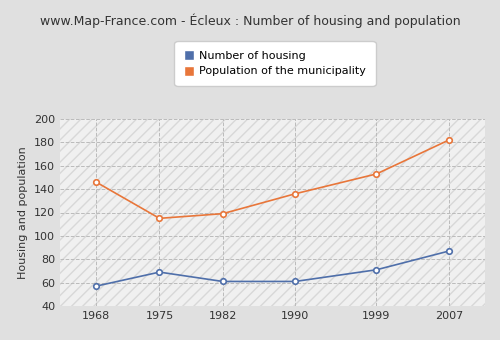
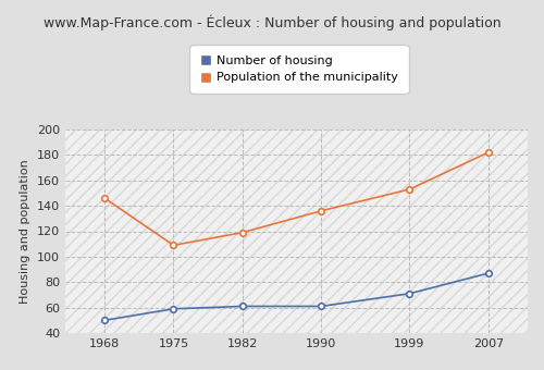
Number of housing/1968: 57 -> 50
Number of housing/1975: 69 -> 59
Population of the municipality/1975: 115 -> 109
